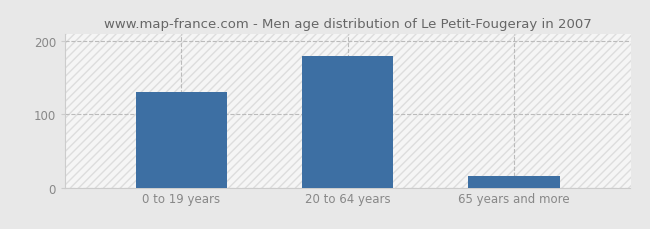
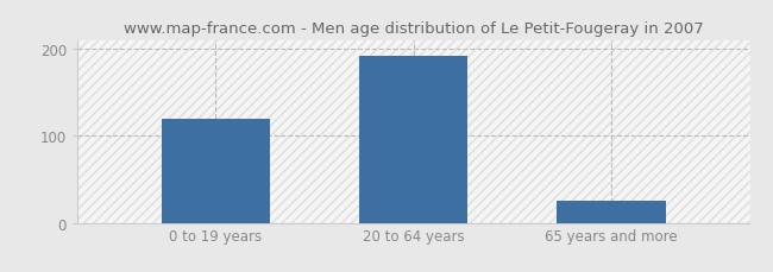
0 to 19 years: 130 -> 120
20 to 64 years: 180 -> 191
65 years and more: 16 -> 25
